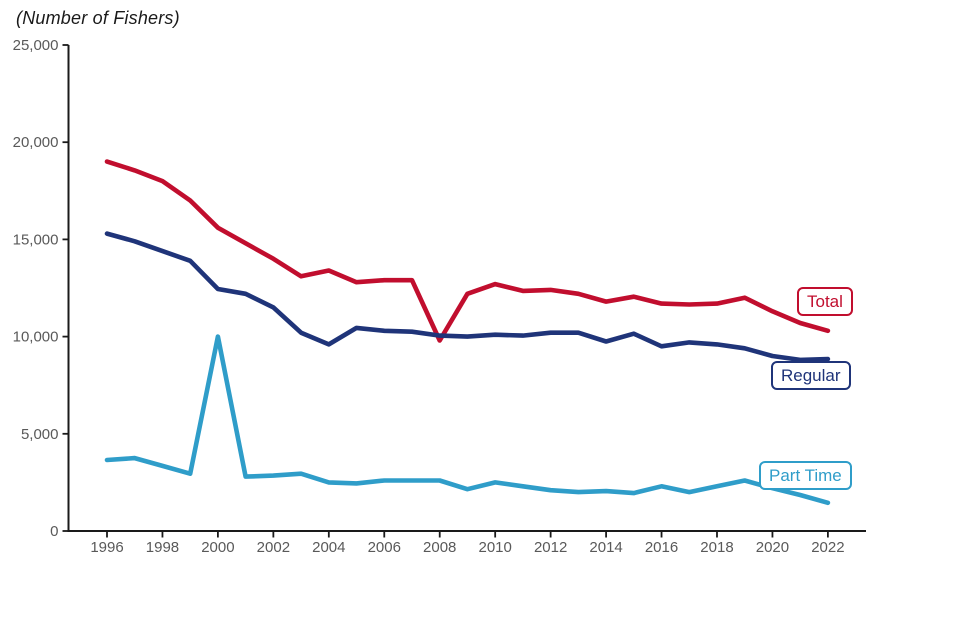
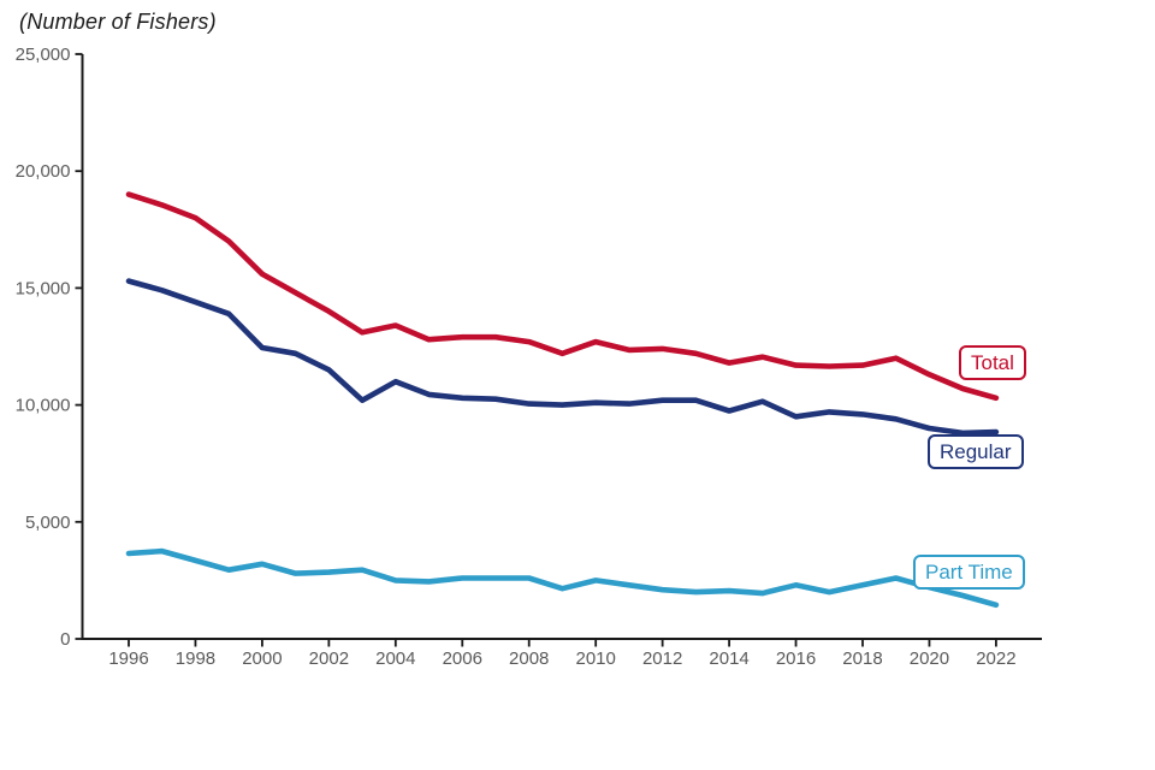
Part Time/2000: 10000 -> 3200
Regular/2004: 9600 -> 11000
Total/2008: 9800 -> 12700
